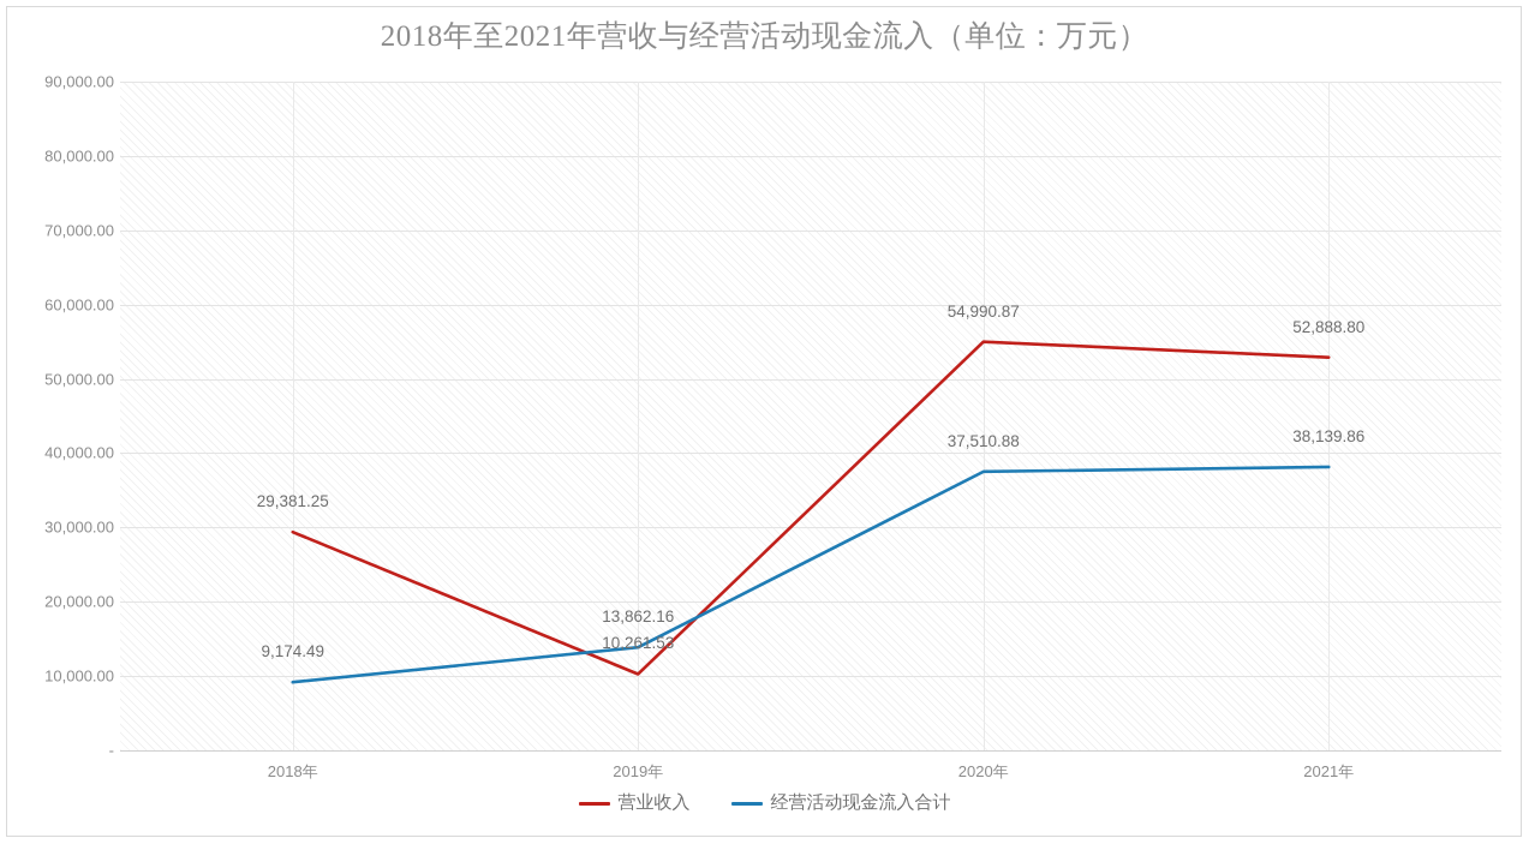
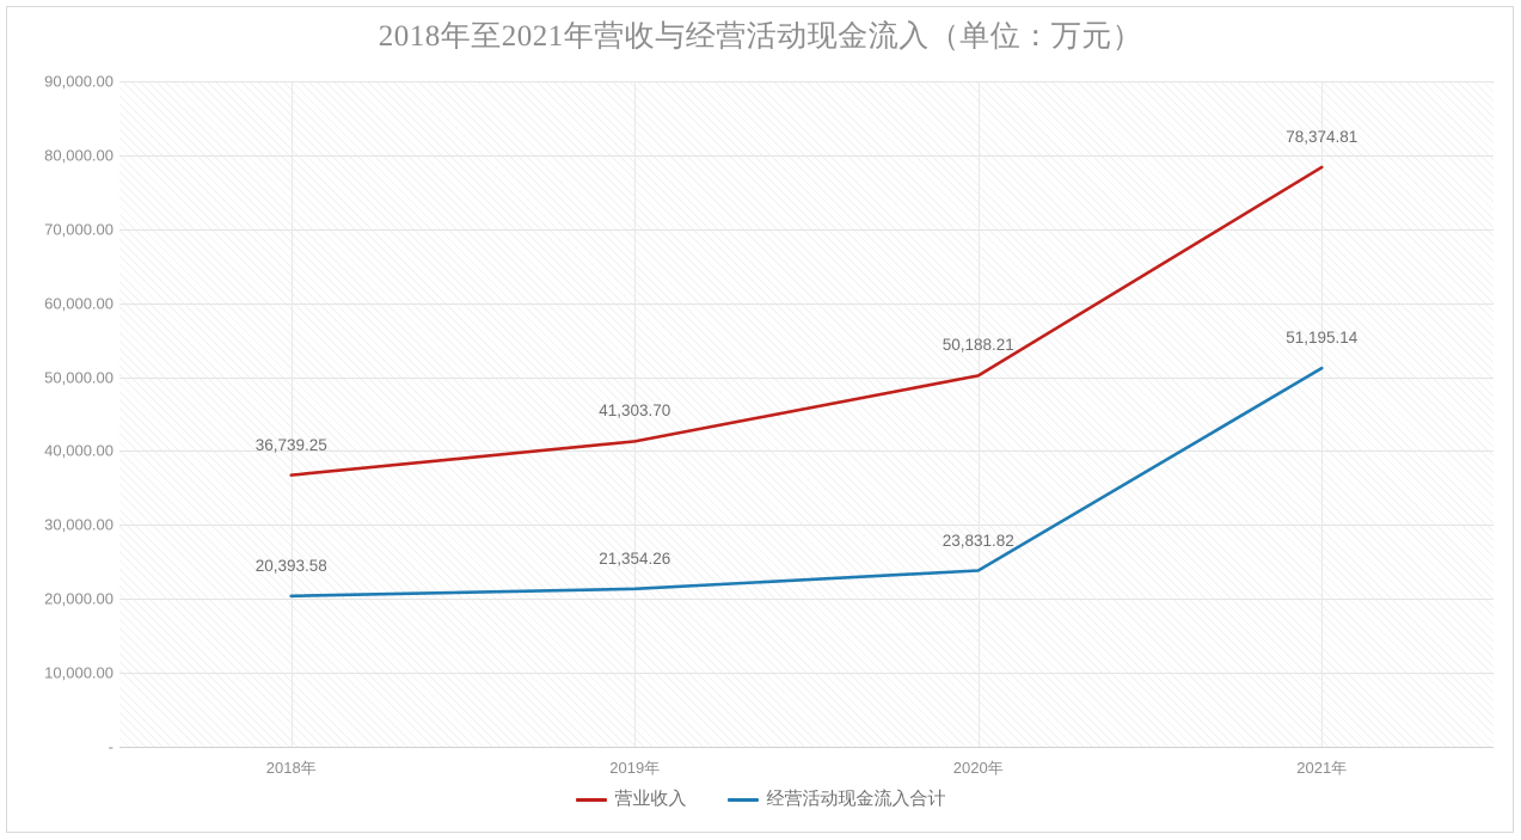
营业收入/2018年: 29,381.25 -> 36,739.25
经营活动现金流入合计/2018年: 9,174.49 -> 20,393.58
营业收入/2019年: 10,261.53 -> 41,303.70
经营活动现金流入合计/2019年: 13,862.16 -> 21,354.26
营业收入/2020年: 54,990.87 -> 50,188.21
经营活动现金流入合计/2020年: 37,510.88 -> 23,831.82
营业收入/2021年: 52,888.80 -> 78,374.81
经营活动现金流入合计/2021年: 38,139.86 -> 51,195.14
